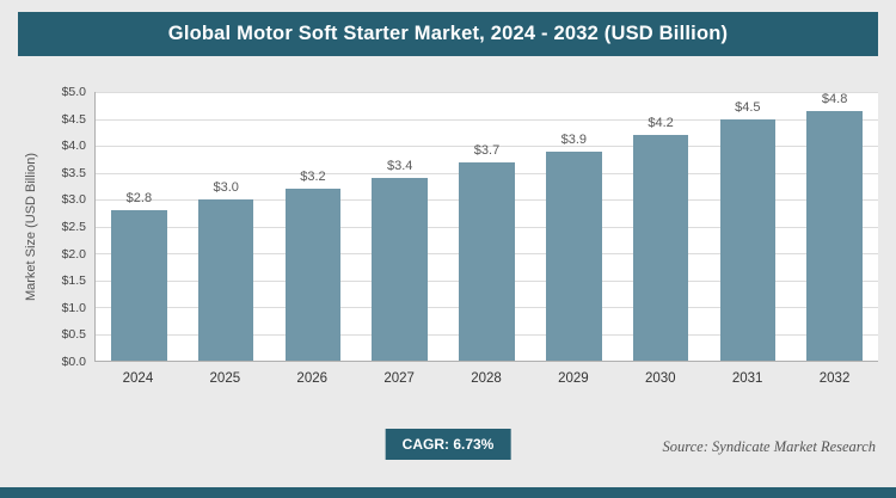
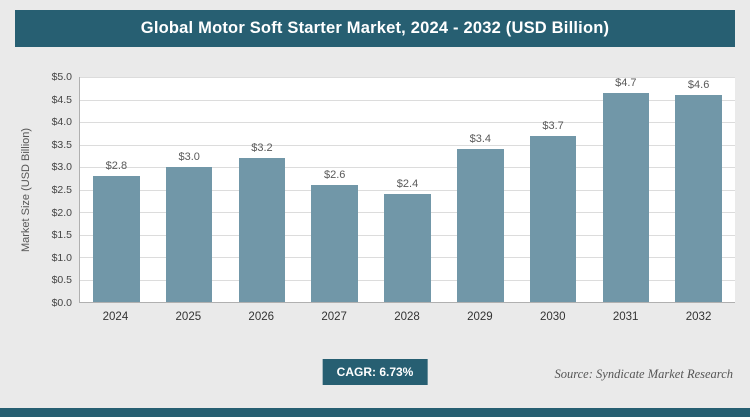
2027: $3.4 -> $2.6
2028: $3.7 -> $2.4
2029: $3.9 -> $3.4
2030: $4.2 -> $3.7
2031: $4.5 -> $4.7
2032: $4.8 -> $4.6
